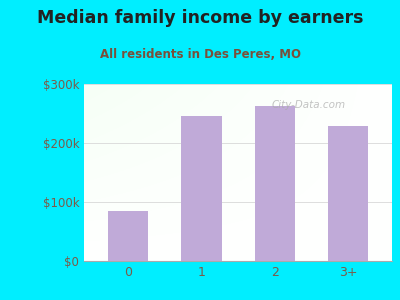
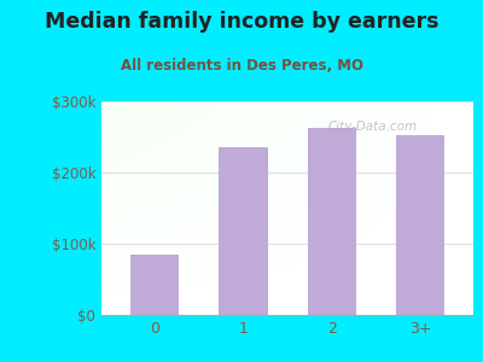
1: $246k -> $235k
3+: $228k -> $253k
